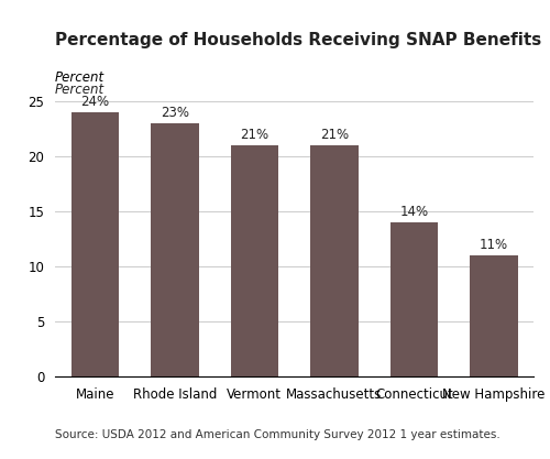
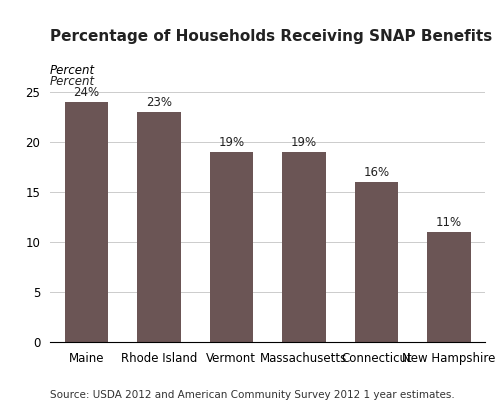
Vermont: 21% -> 19%
Massachusetts: 21% -> 19%
Connecticut: 14% -> 16%
